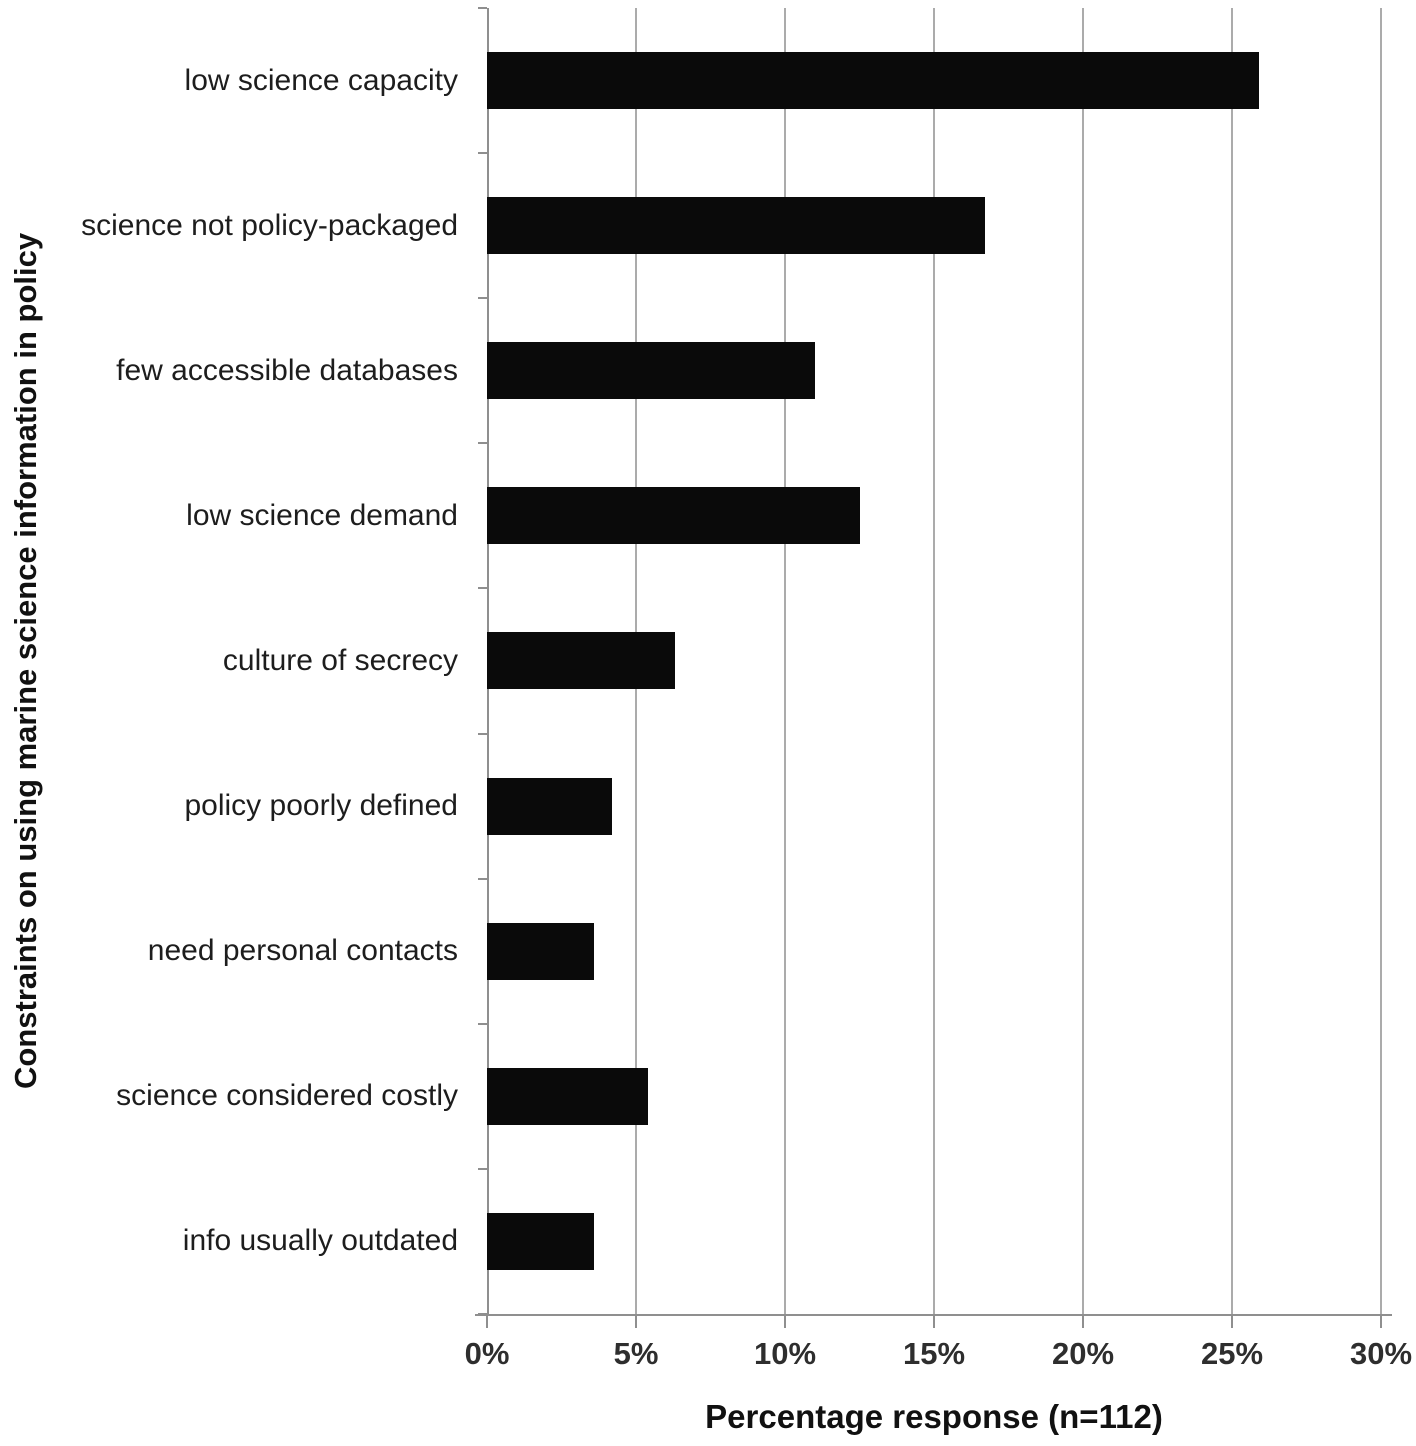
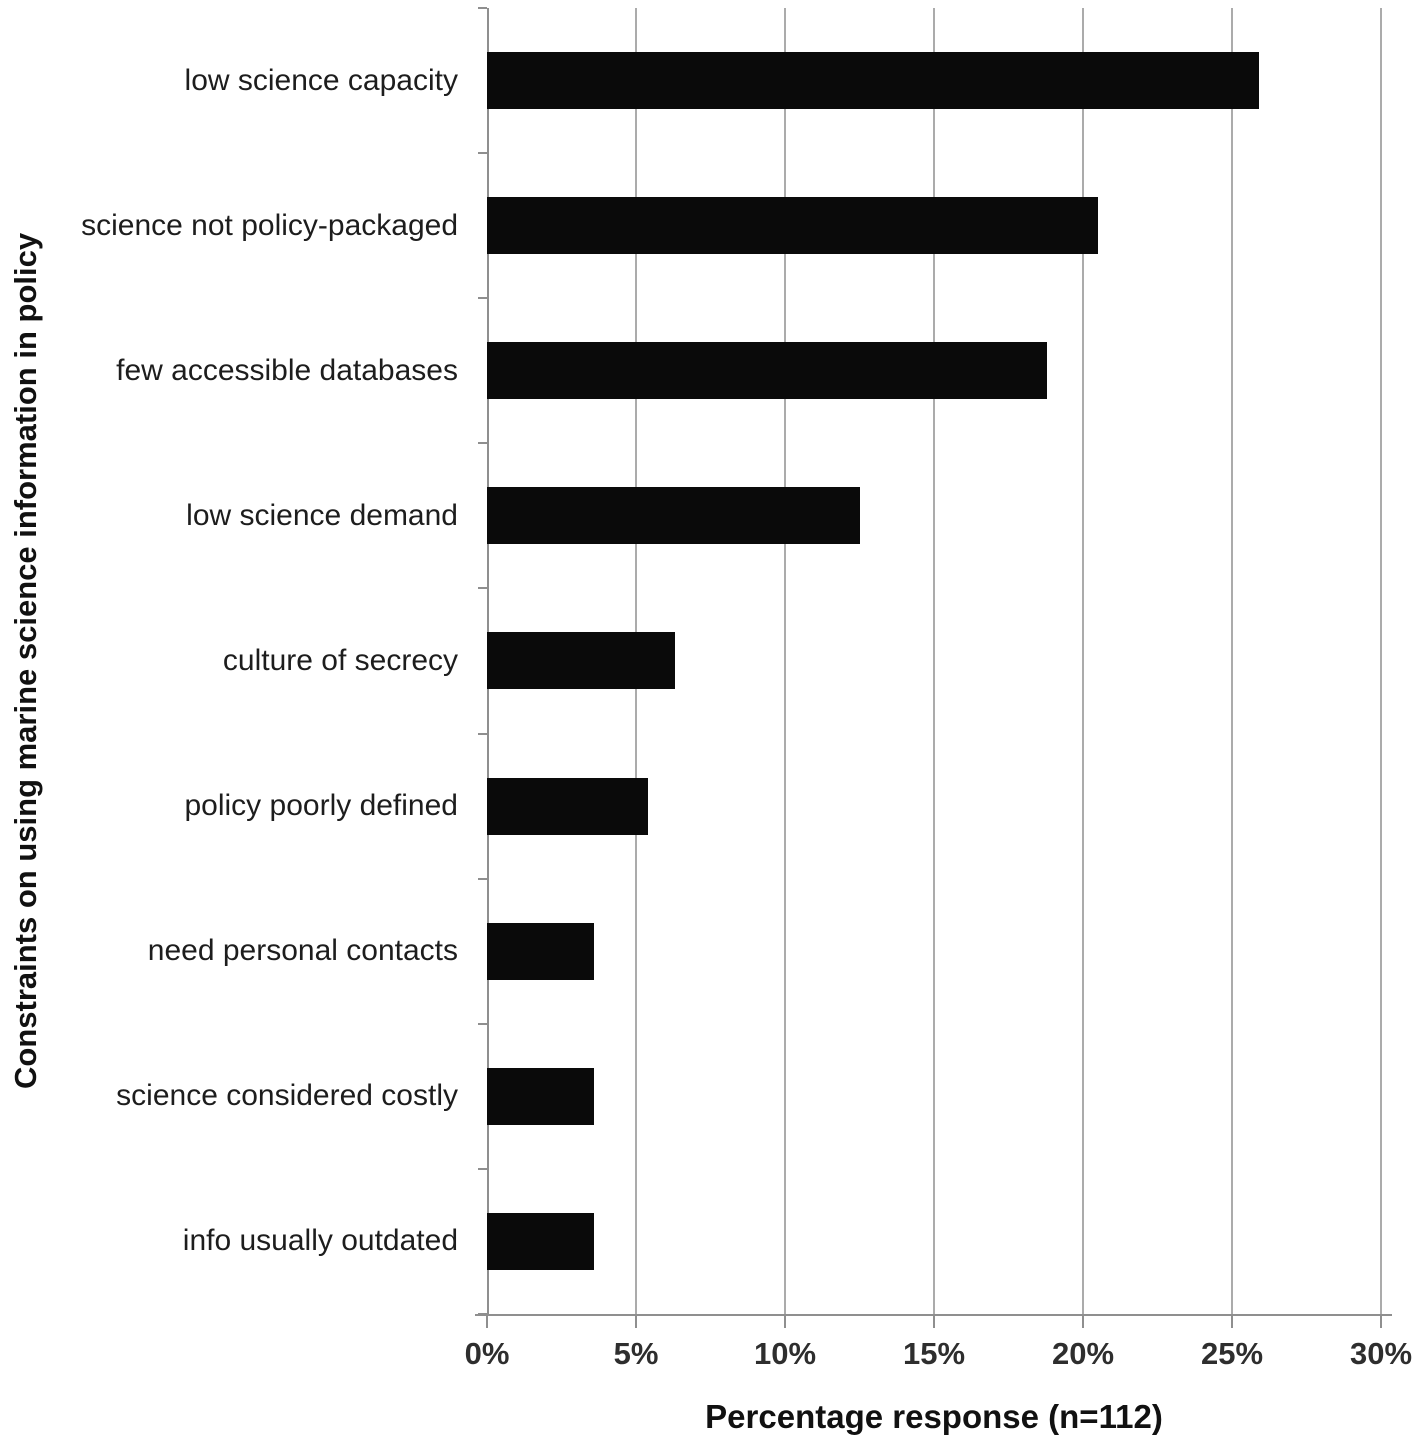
science not policy-packaged: 16.7% -> 20.5%
few accessible databases: 11.0% -> 18.8%
policy poorly defined: 4.2% -> 5.4%
science considered costly: 5.4% -> 3.6%
